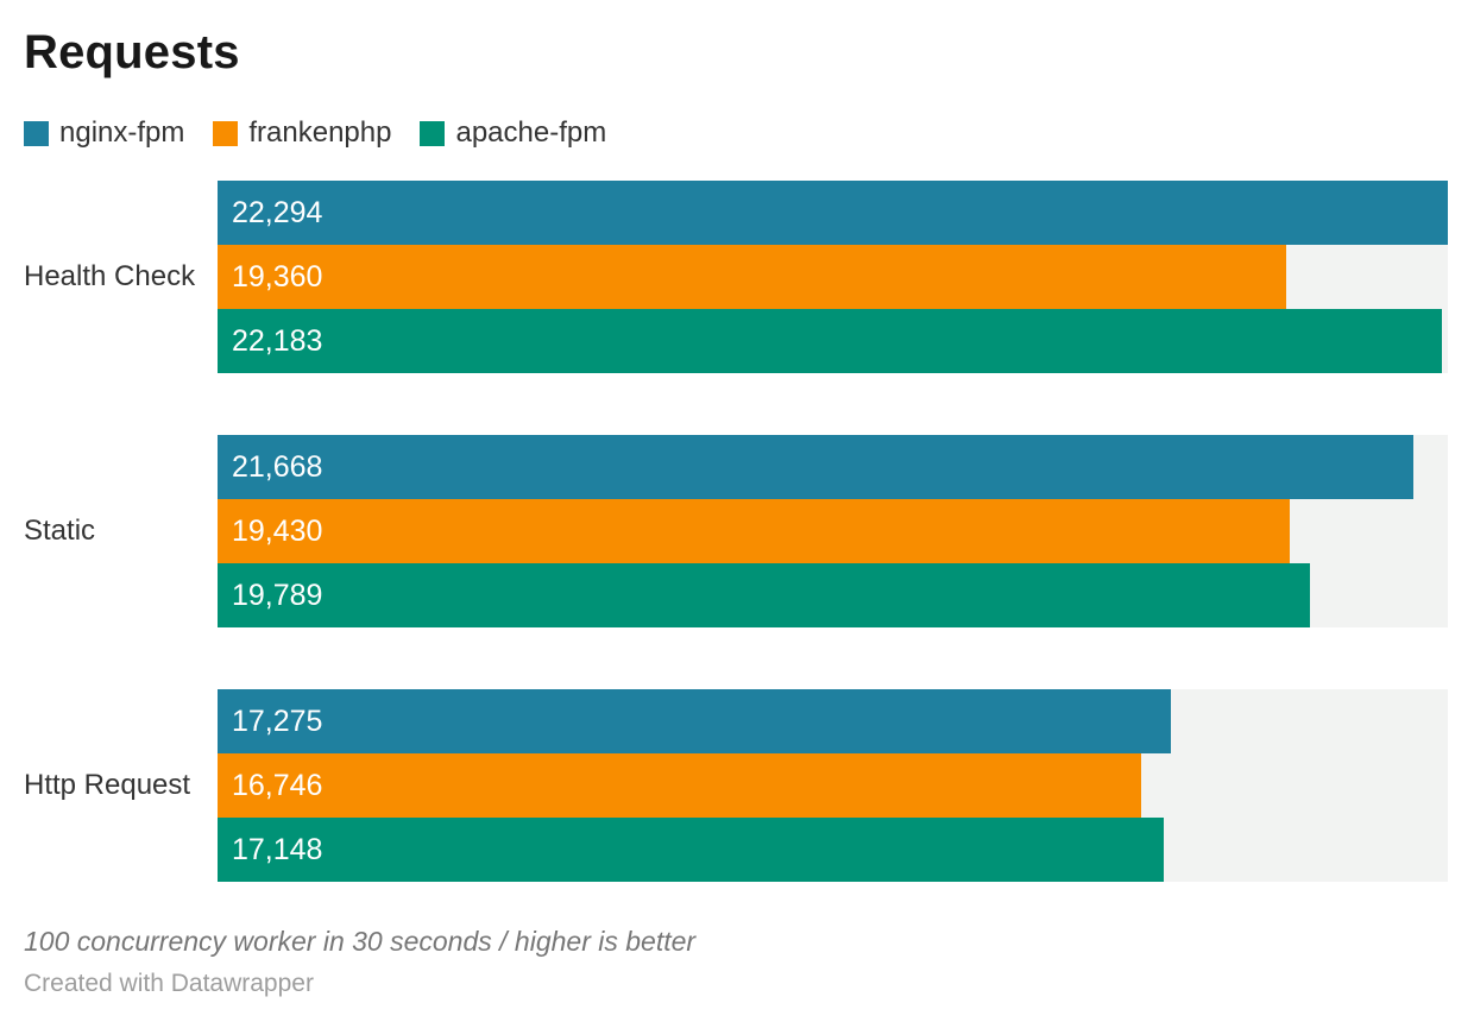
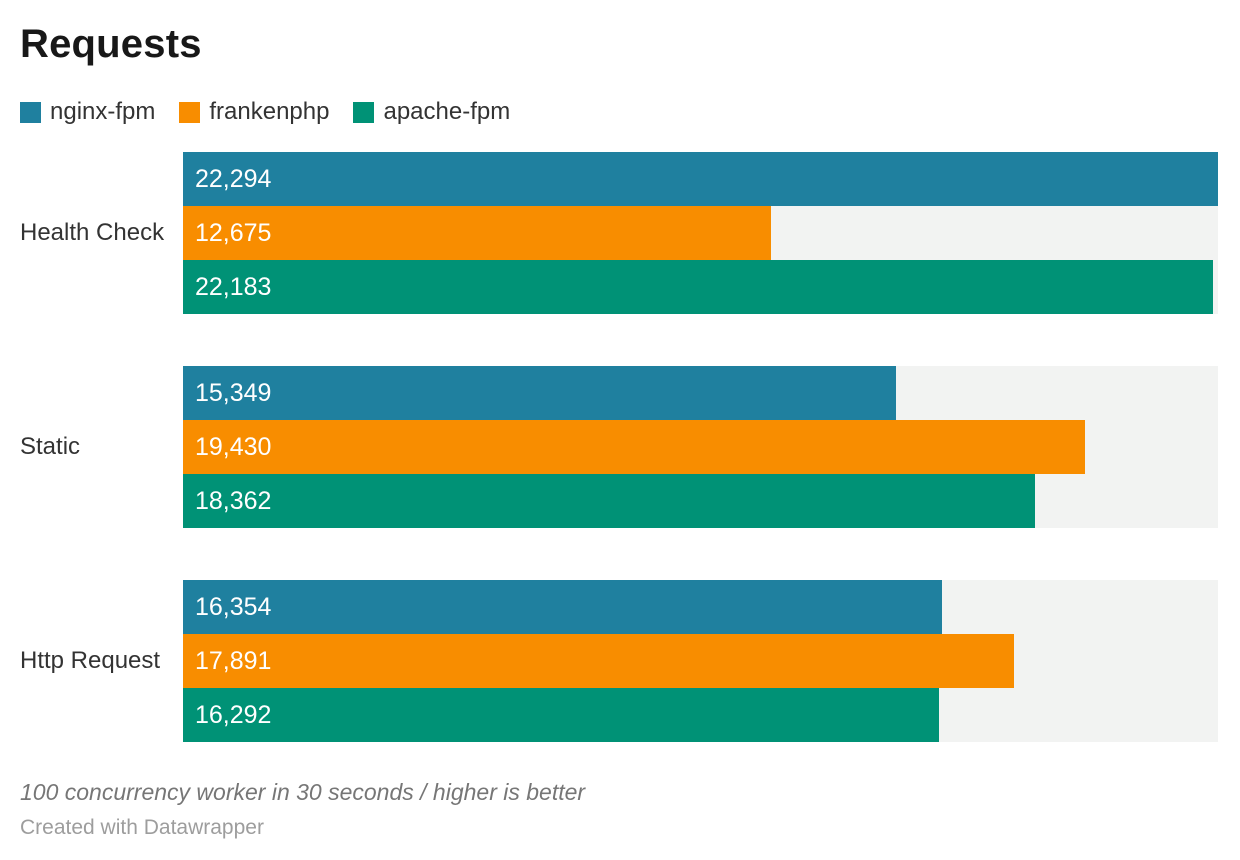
frankenphp/Health Check: 19,360 -> 12,675
nginx-fpm/Static: 21,668 -> 15,349
apache-fpm/Static: 19,789 -> 18,362
nginx-fpm/Http Request: 17,275 -> 16,354
frankenphp/Http Request: 16,746 -> 17,891
apache-fpm/Http Request: 17,148 -> 16,292
